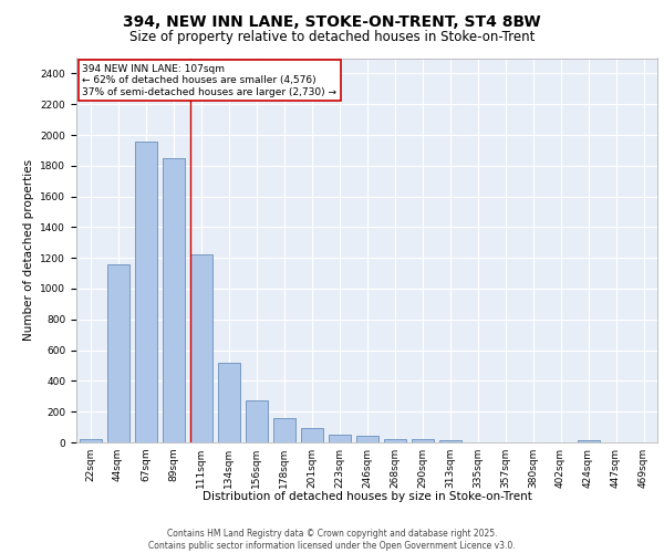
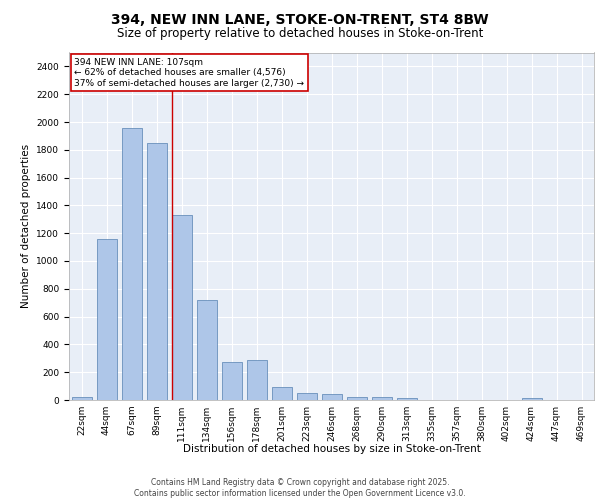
111sqm: 1220 -> 1330
134sqm: 520 -> 720
178sqm: 160 -> 290
